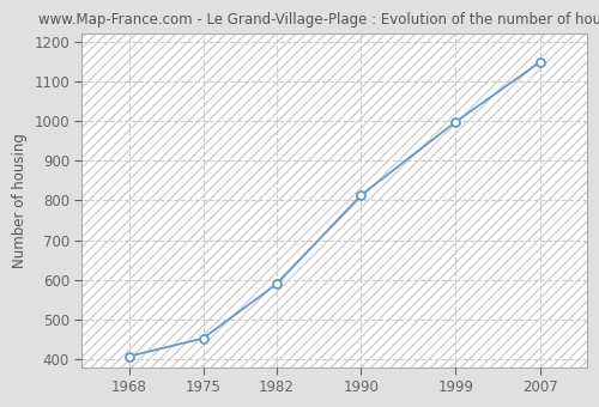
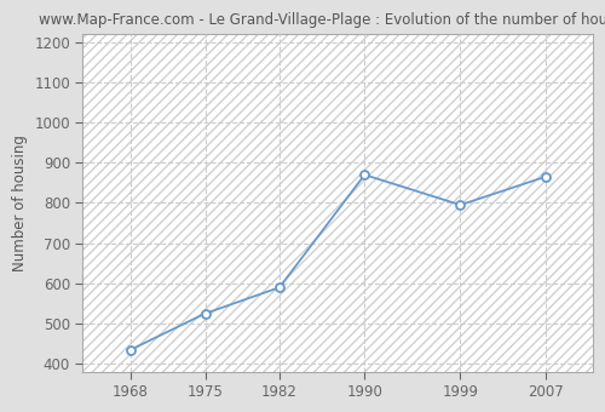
1968: 408 -> 435
1975: 453 -> 525
1990: 813 -> 870
1999: 998 -> 795
2007: 1148 -> 865
